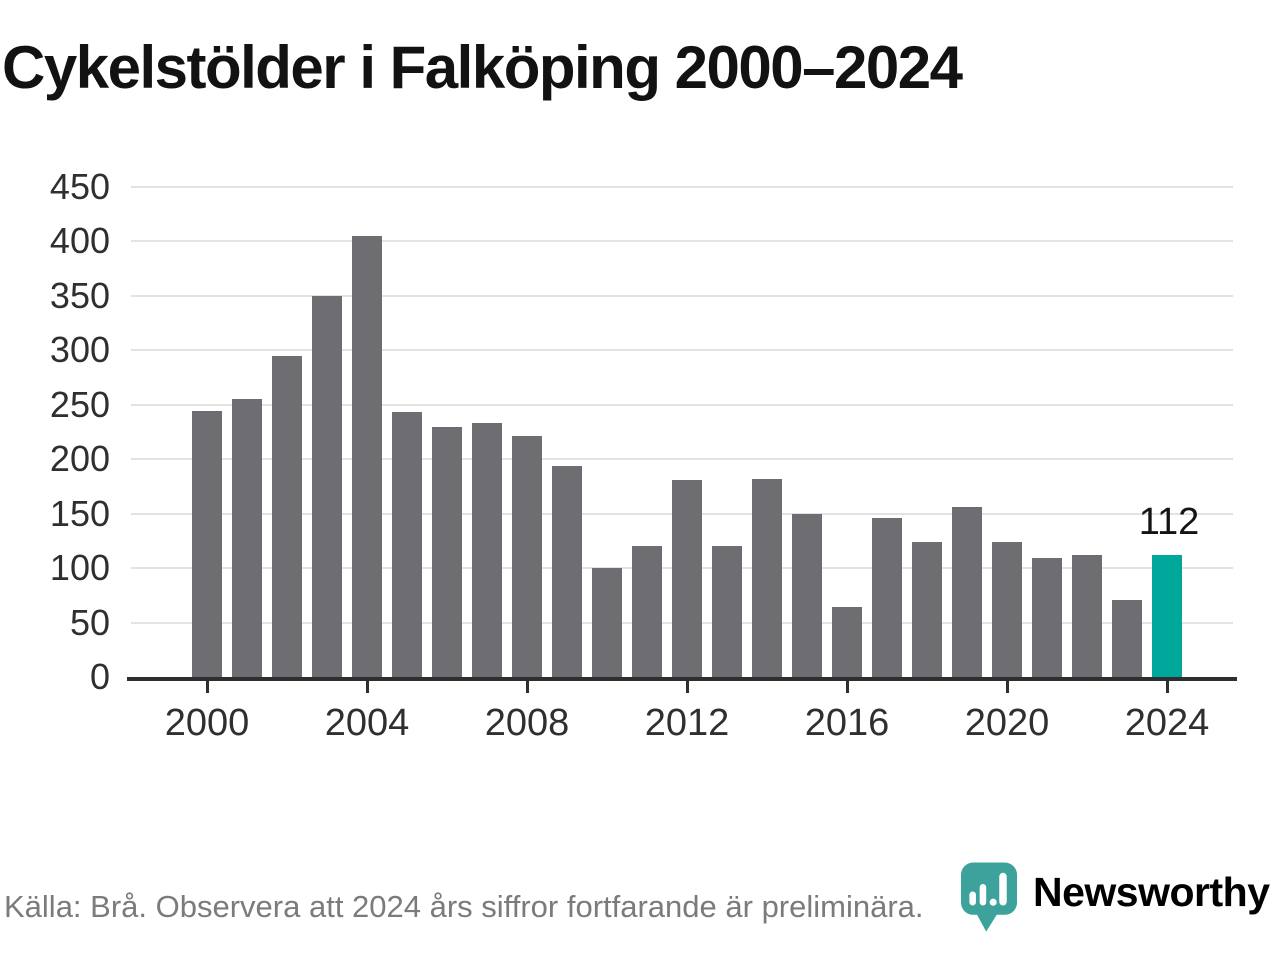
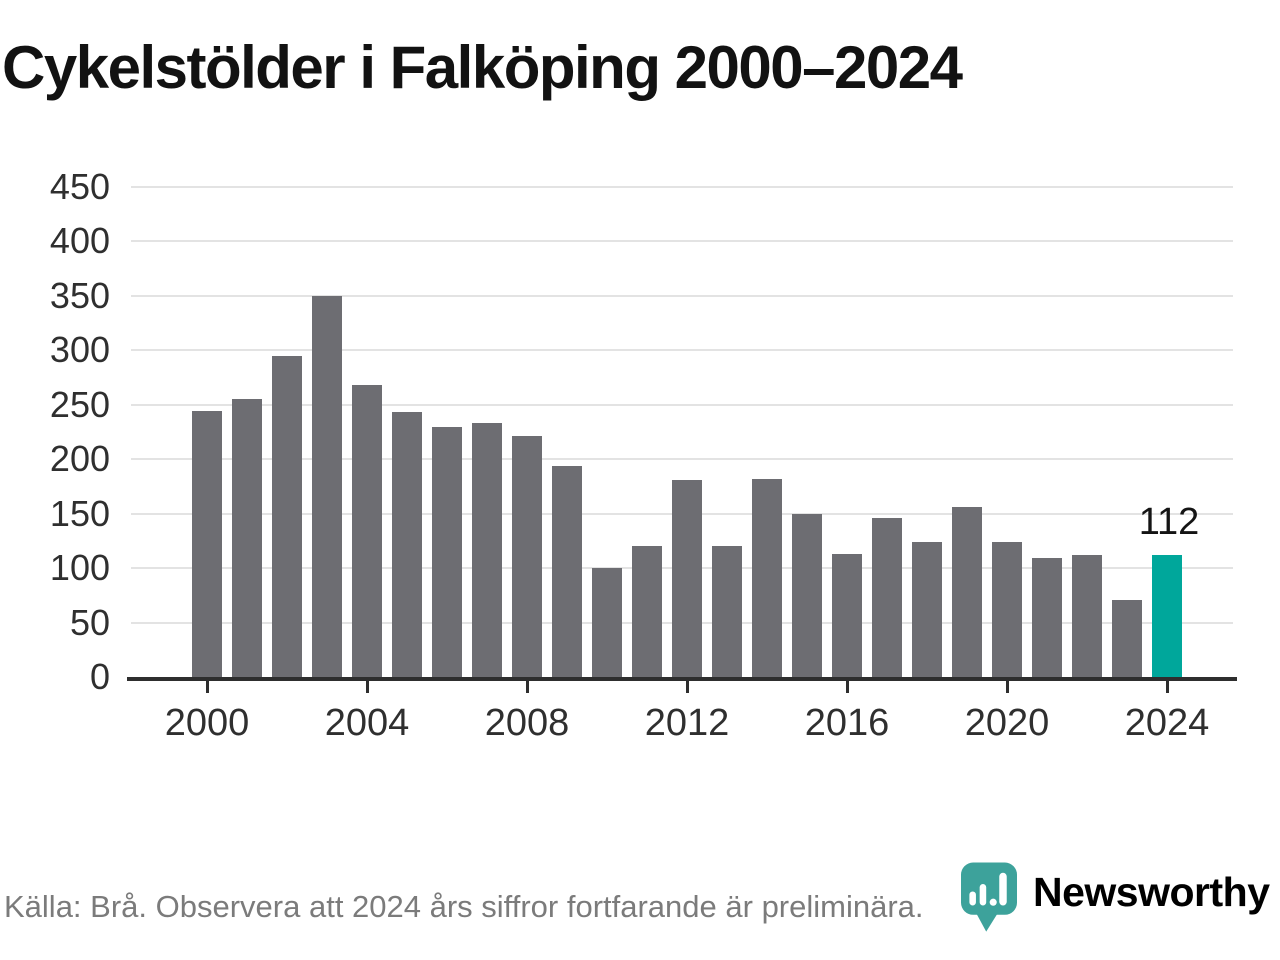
2004: 405 -> 268
2016: 64 -> 113
